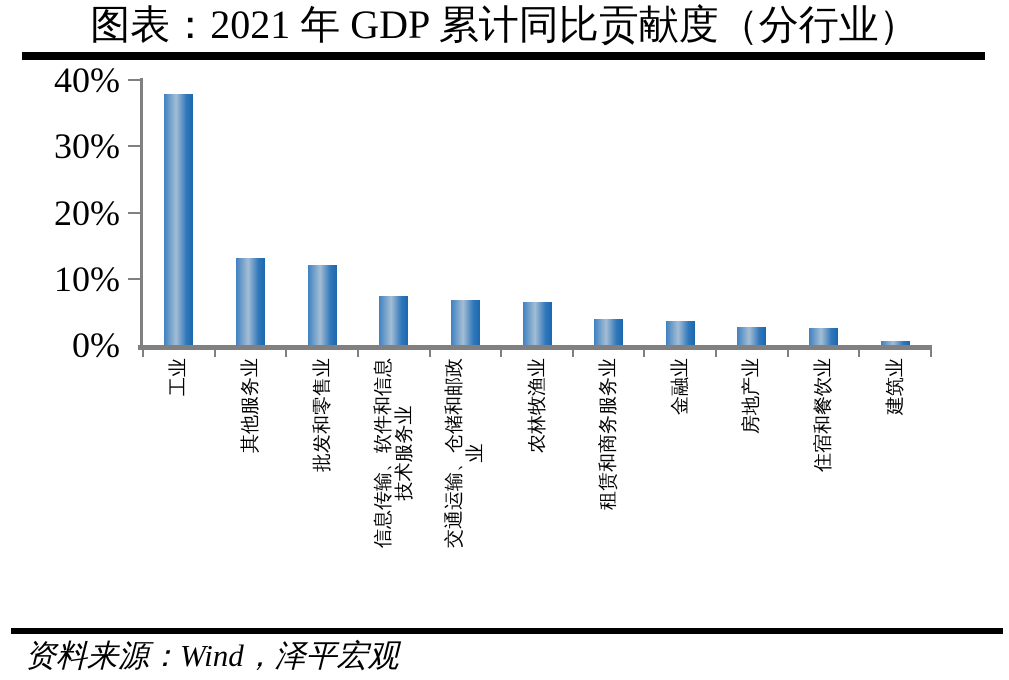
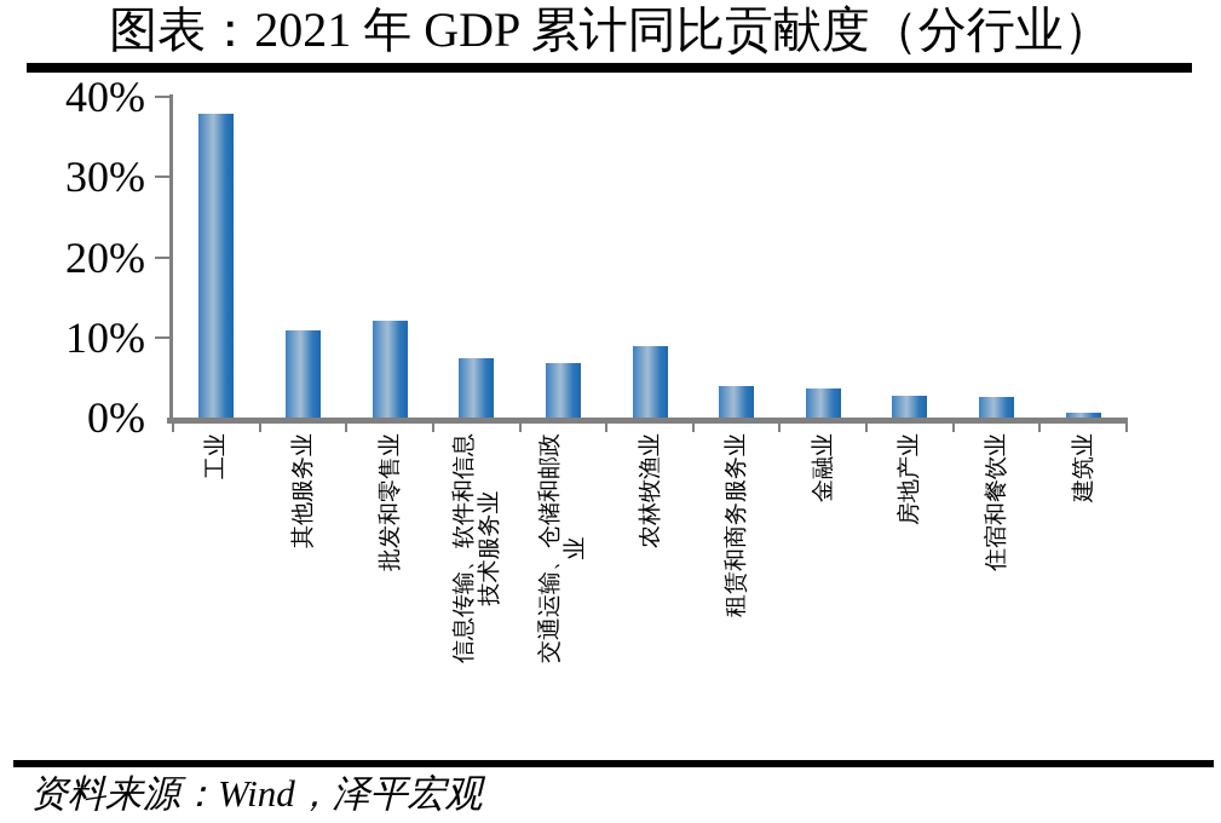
其他服务业: 13% -> 11%
农林牧渔业: 7% -> 9%
